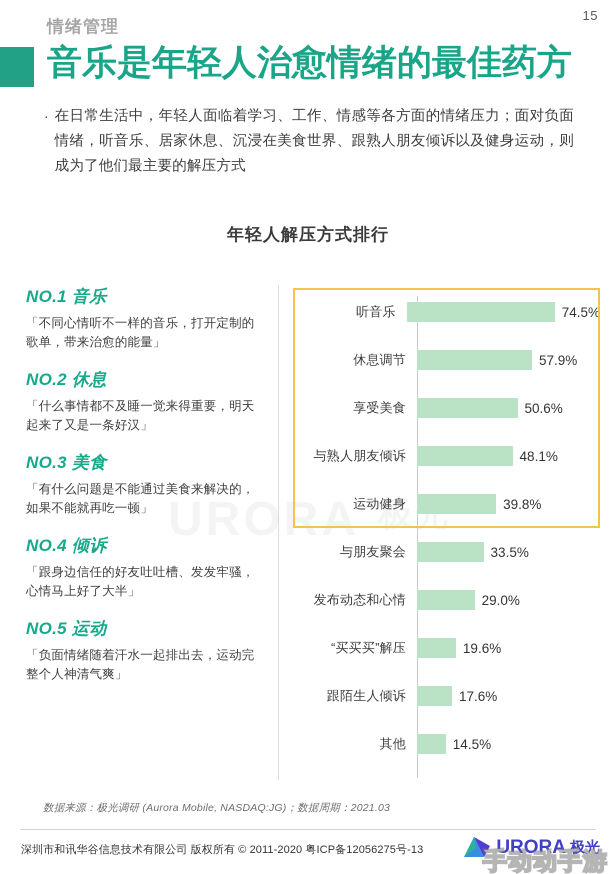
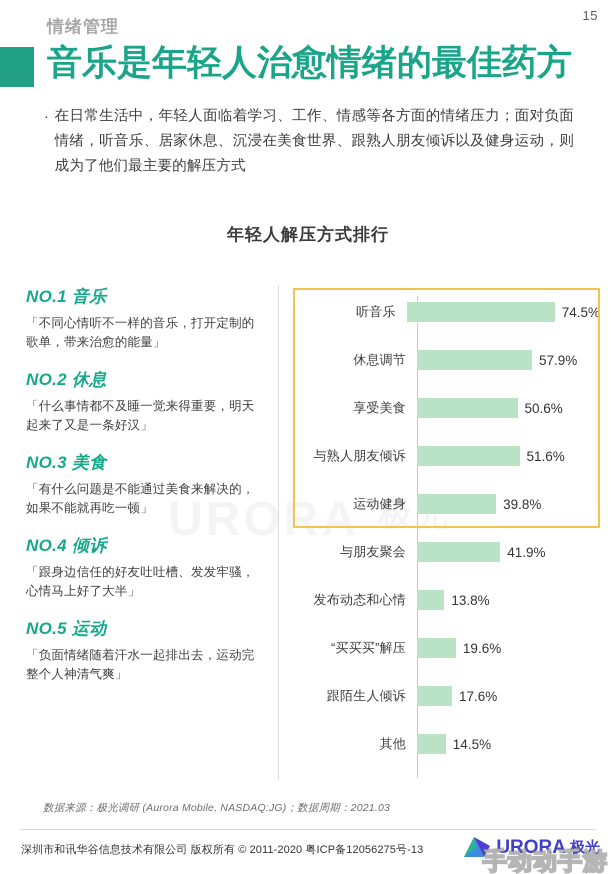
与熟人朋友倾诉: 48.1% -> 51.6%
与朋友聚会: 33.5% -> 41.9%
发布动态和心情: 29.0% -> 13.8%
